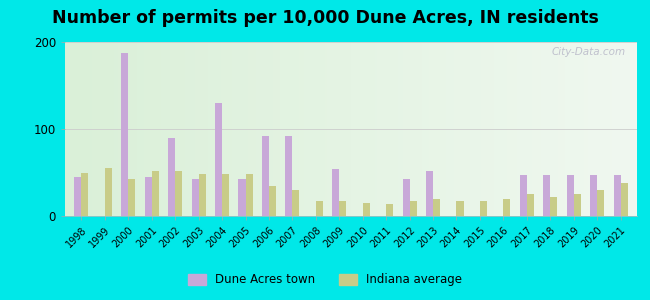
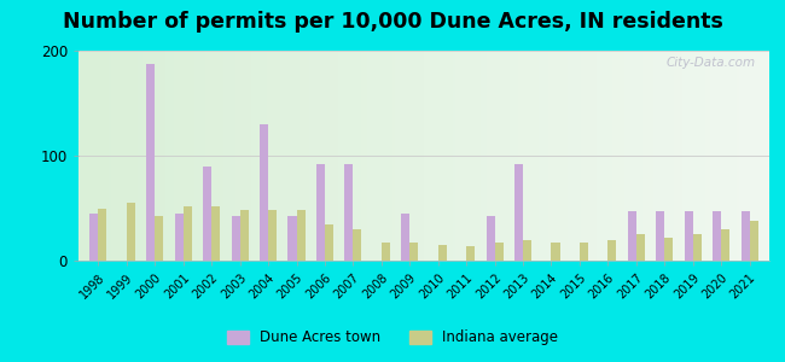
Dune Acres town/2009: 54 -> 45
Dune Acres town/2013: 52 -> 92
